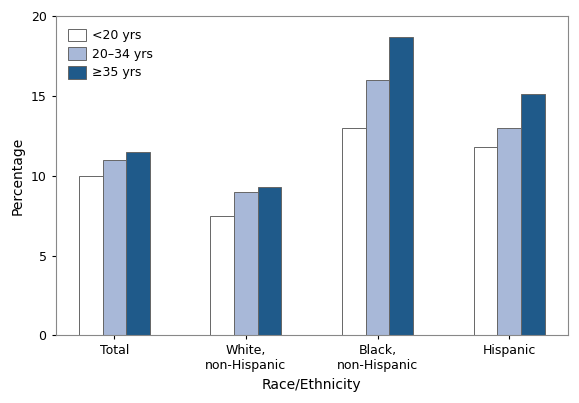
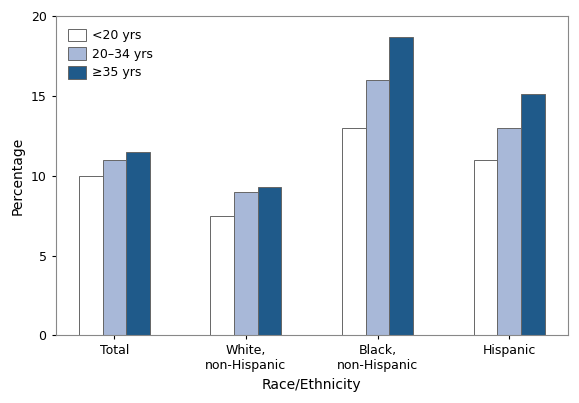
<20 yrs/Hispanic: 11.8 -> 11.0
